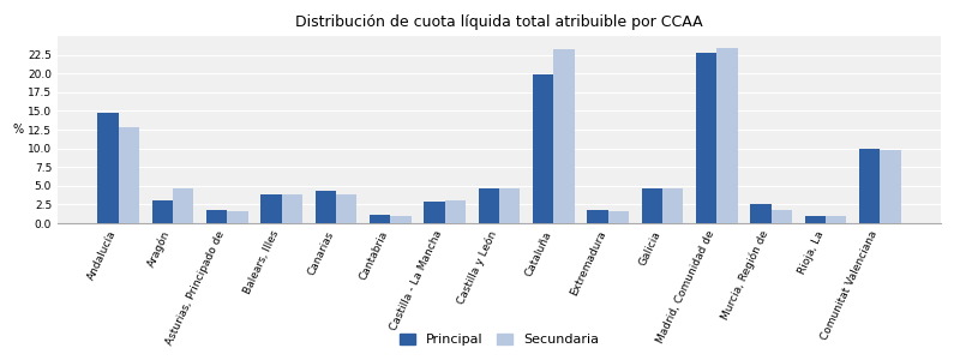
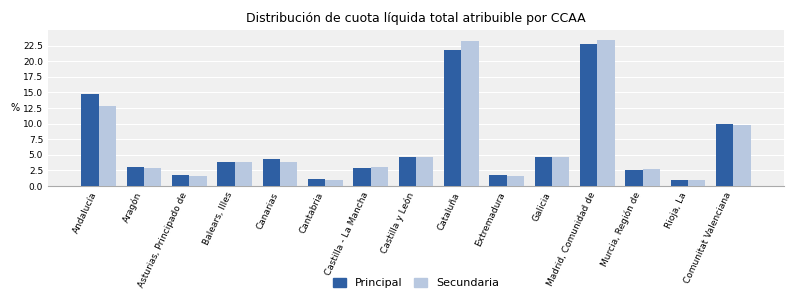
Secundaria/Aragón: 4.6 -> 2.9
Principal/Cataluña: 19.8 -> 21.8
Secundaria/Murcia, Región de: 1.8 -> 2.7
